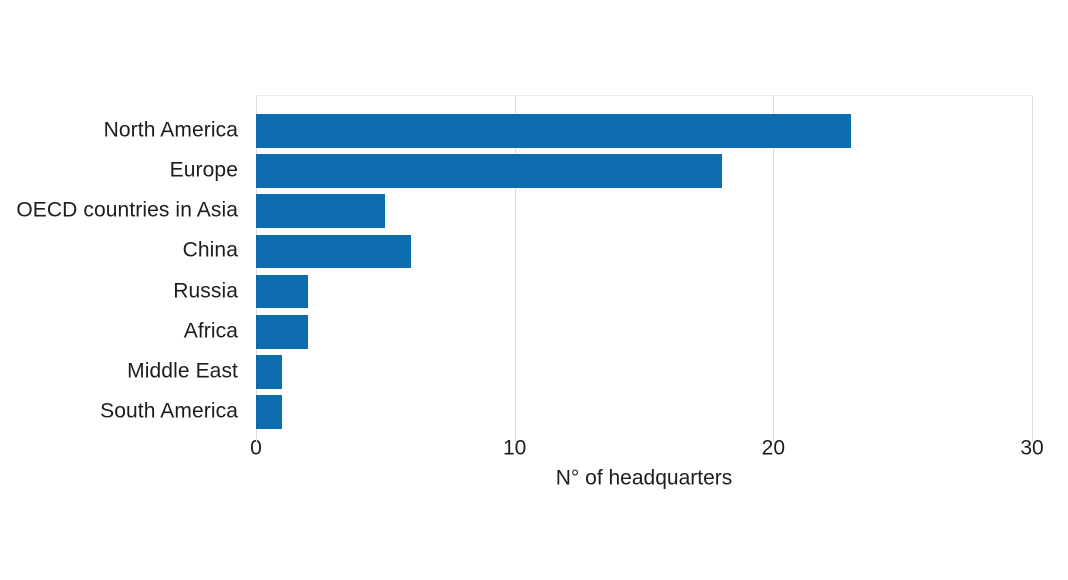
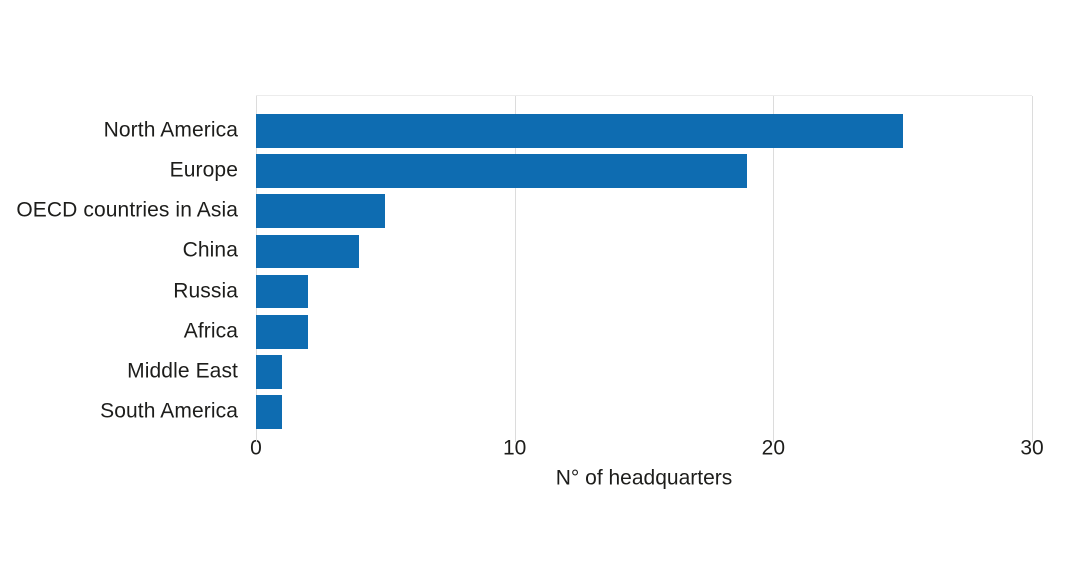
North America: 23 -> 25
Europe: 18 -> 19
China: 6 -> 4
